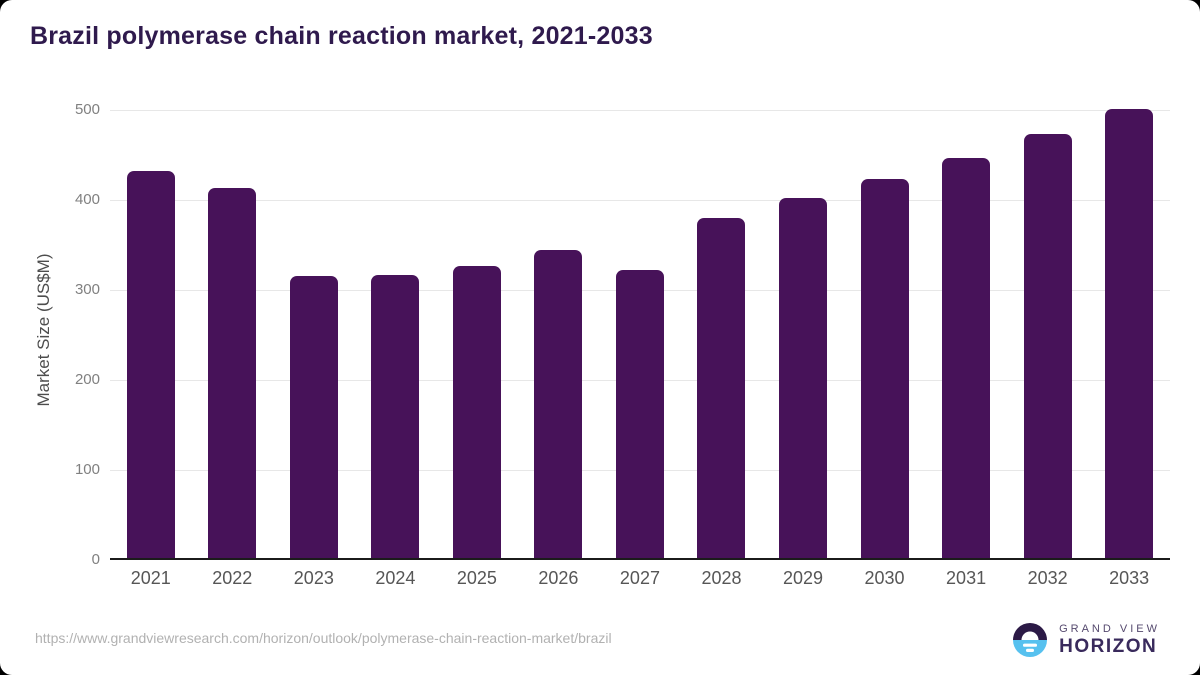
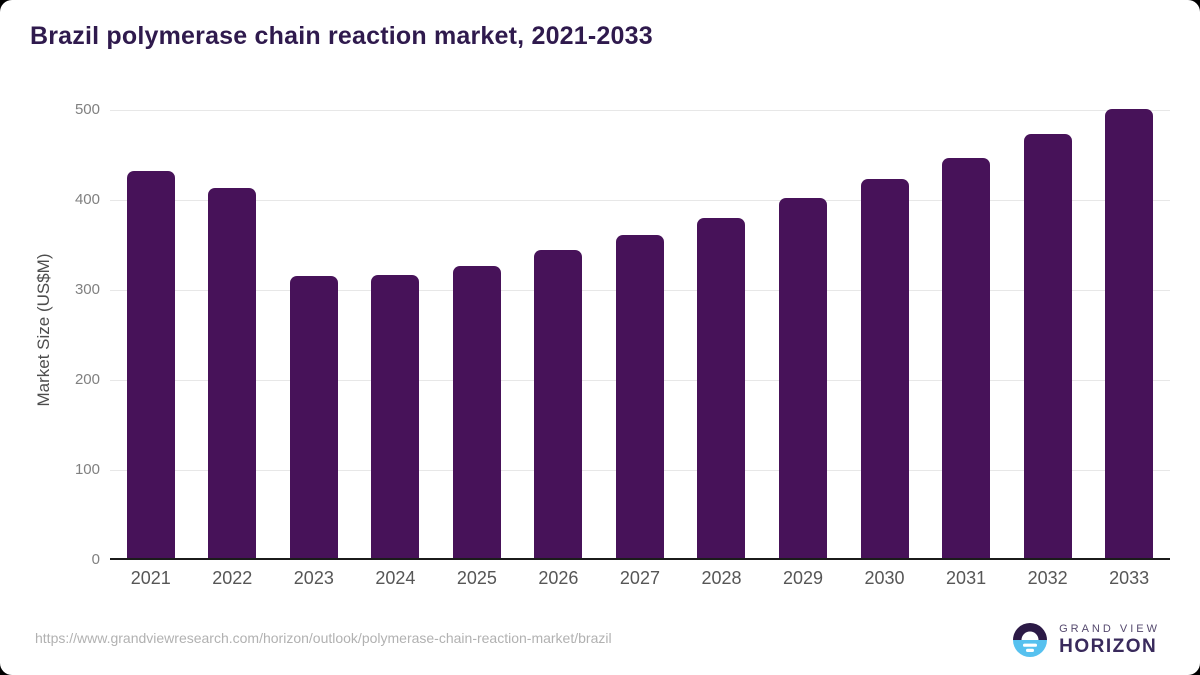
2027: 320 -> 360
